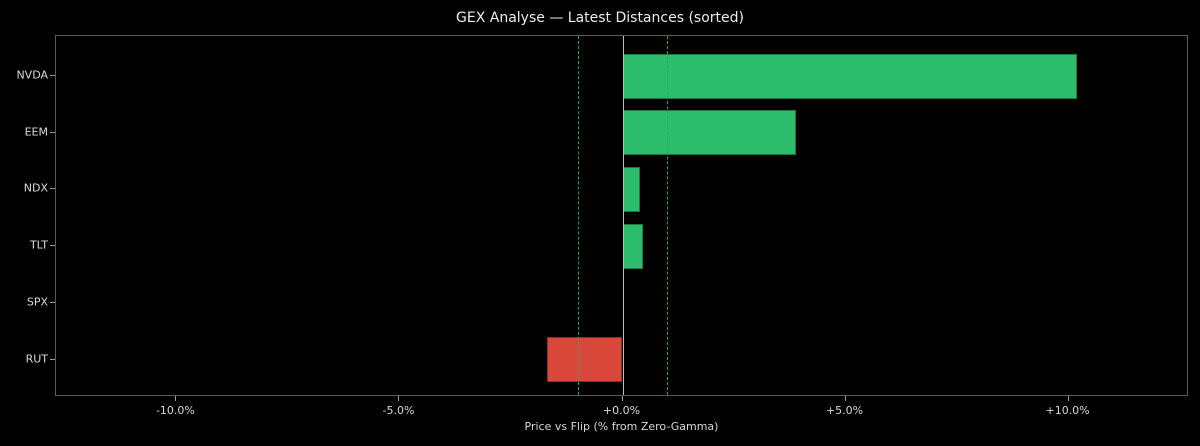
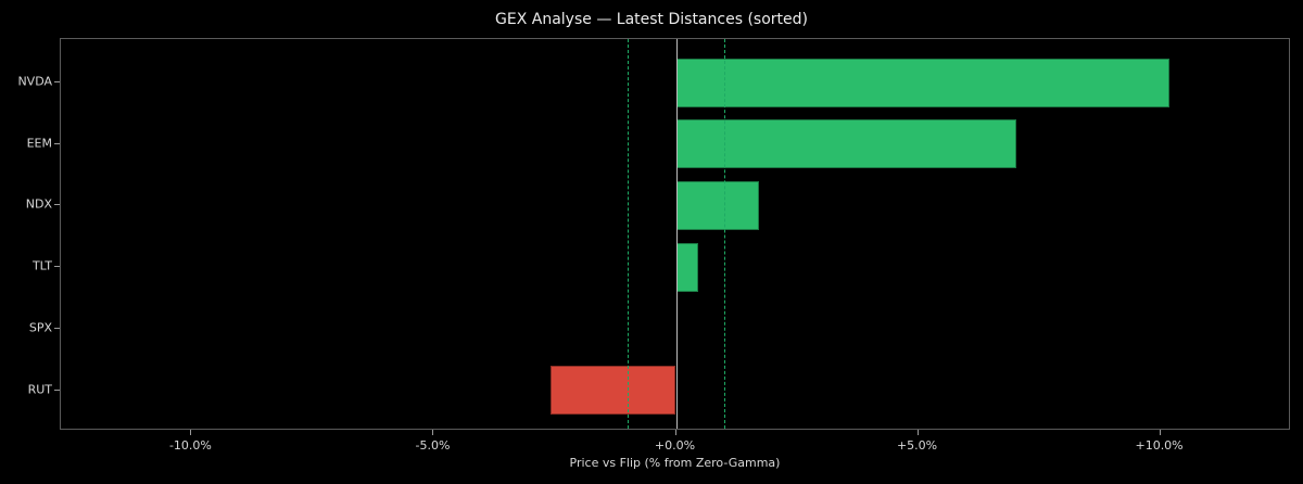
EEM: 3.9% -> 7.0%
NDX: 0.4% -> 1.7%
RUT: -1.7% -> -2.6%
